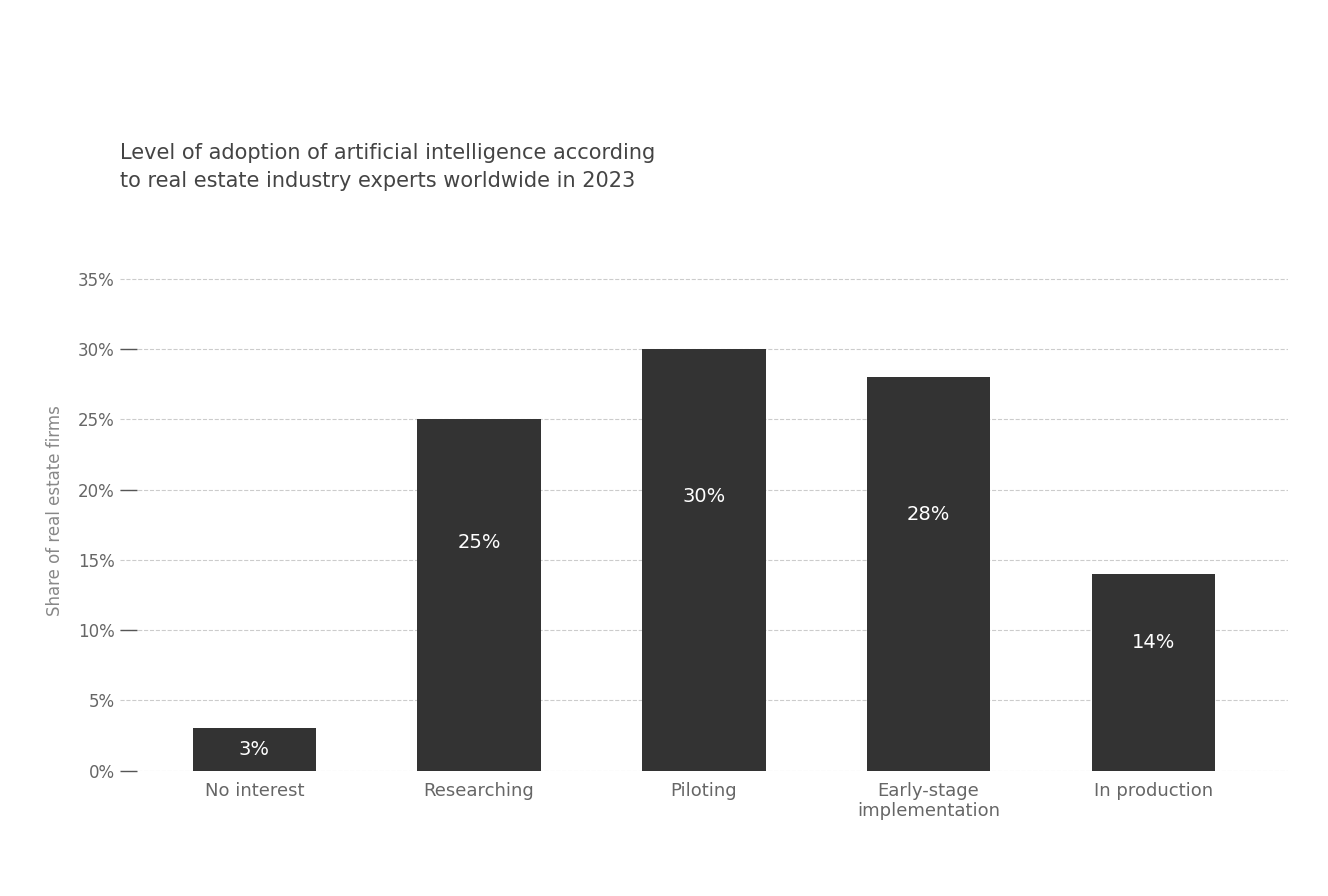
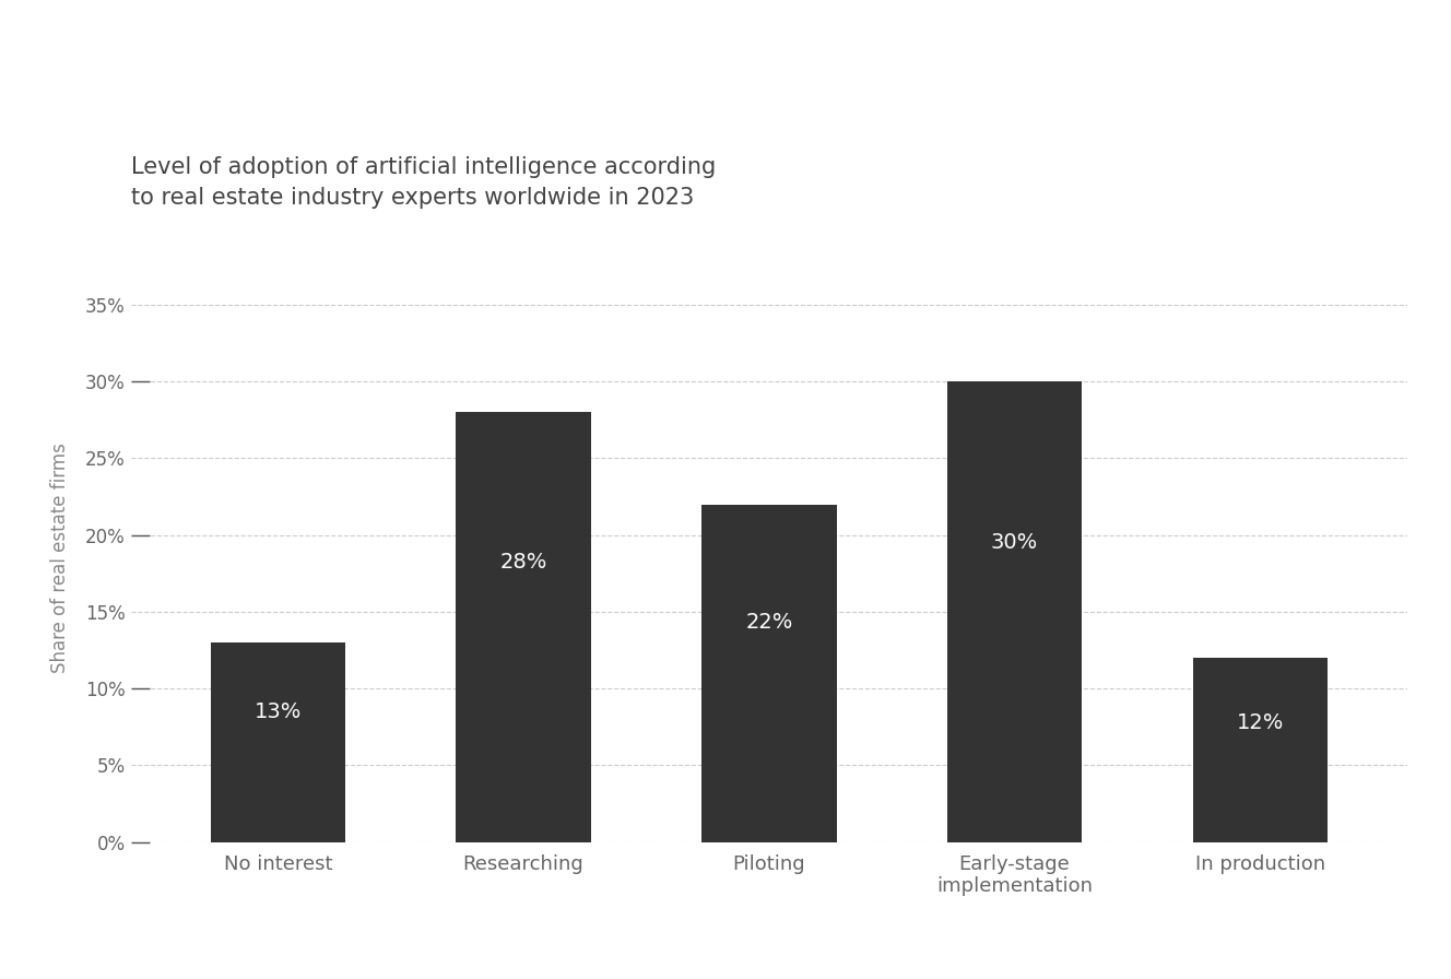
No interest: 3% -> 13%
Researching: 25% -> 28%
Piloting: 30% -> 22%
Early-stage implementation: 28% -> 30%
In production: 14% -> 12%
